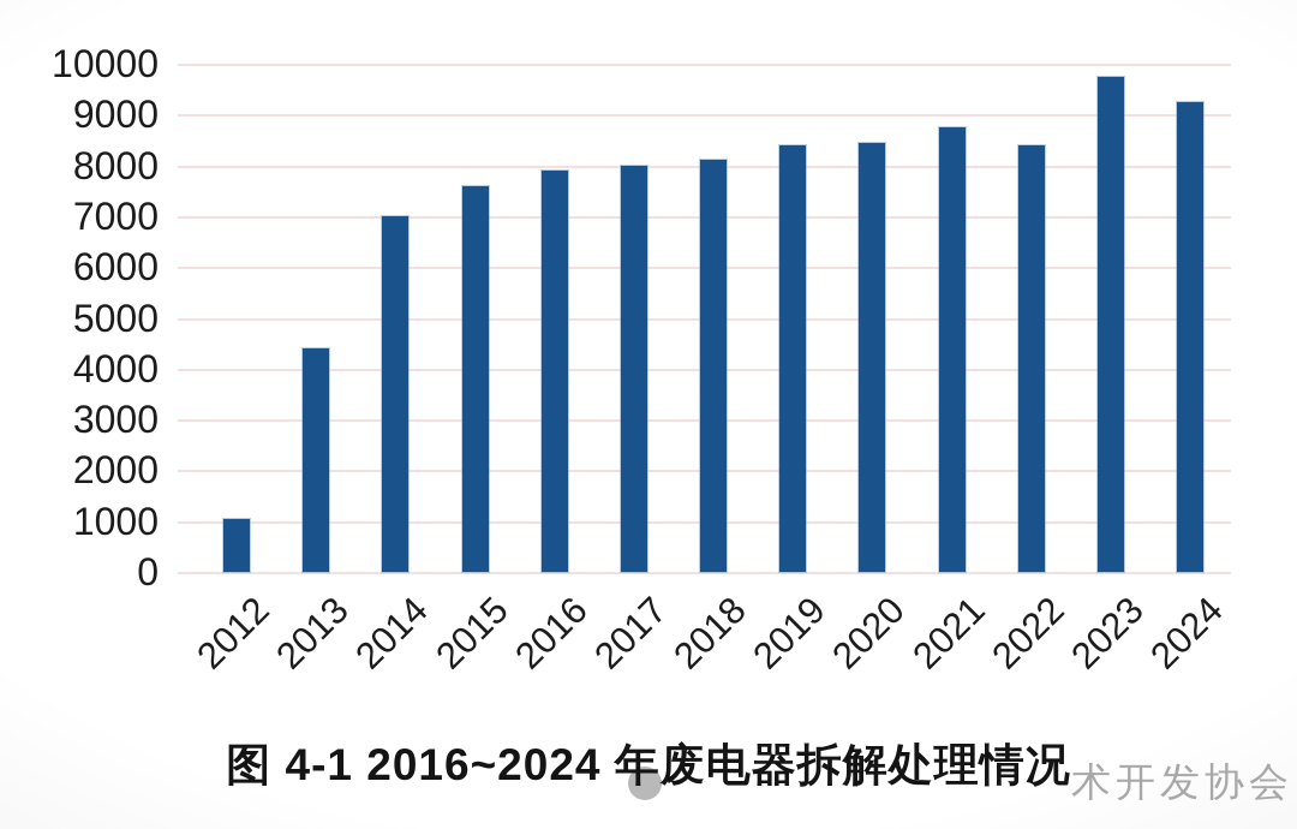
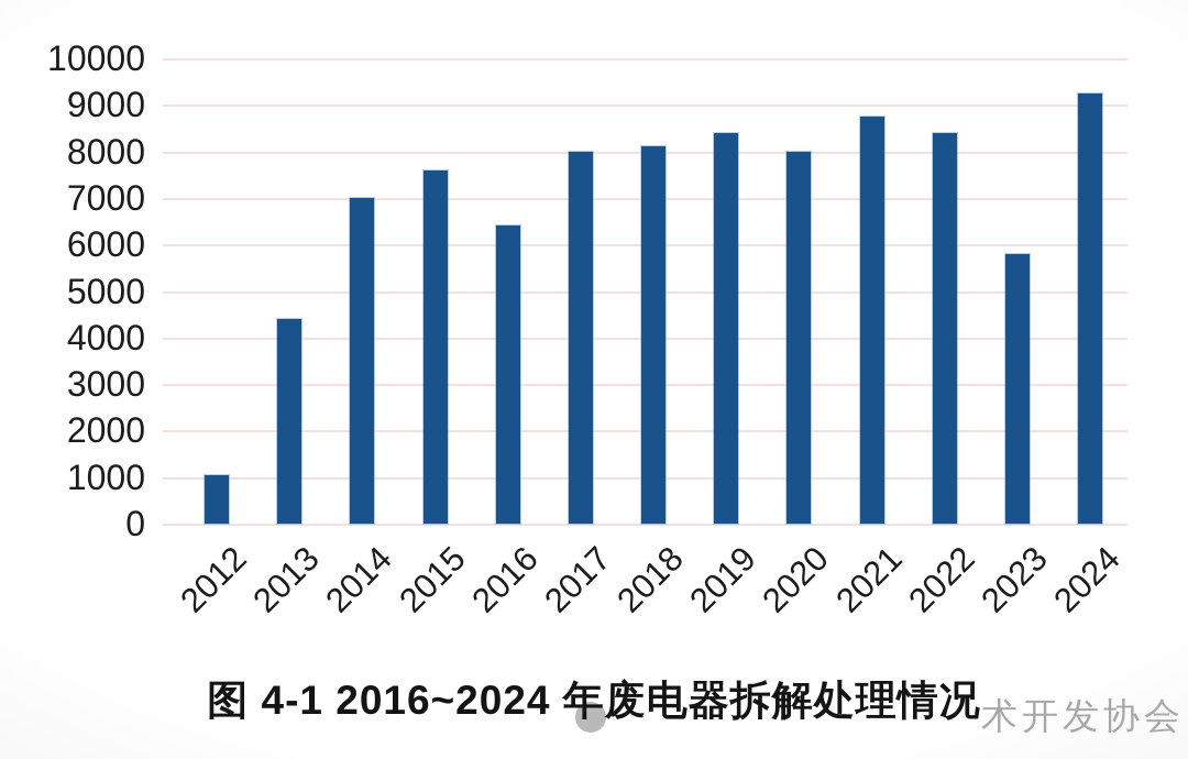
2016: 7900 -> 6400
2020: 8400 -> 8000
2023: 9800 -> 5800
